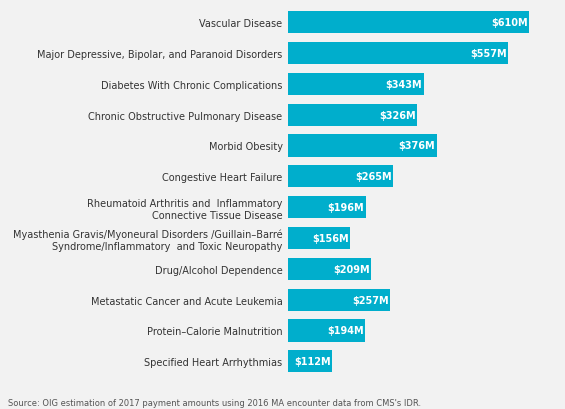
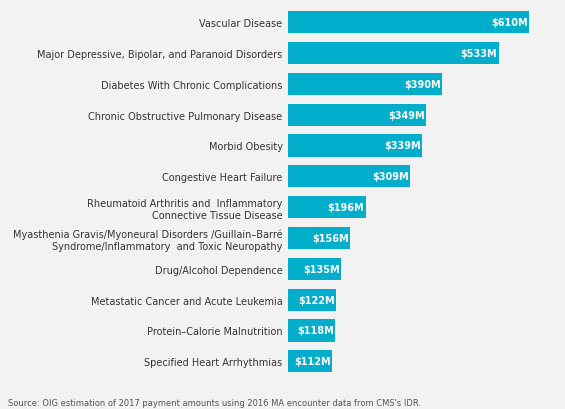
Major Depressive, Bipolar, and Paranoid Disorders: $557M -> $533M
Diabetes With Chronic Complications: $343M -> $390M
Chronic Obstructive Pulmonary Disease: $326M -> $349M
Morbid Obesity: $376M -> $339M
Congestive Heart Failure: $265M -> $309M
Drug/Alcohol Dependence: $209M -> $135M
Metastatic Cancer and Acute Leukemia: $257M -> $122M
Protein–Calorie Malnutrition: $194M -> $118M
